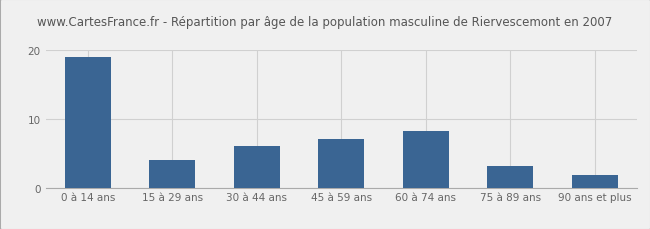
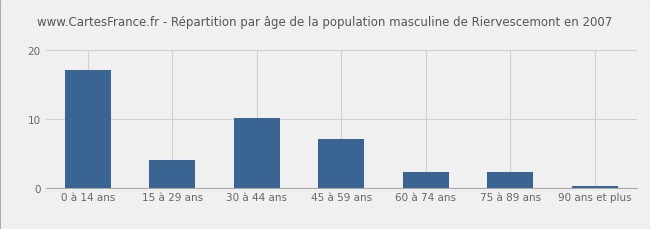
0 à 14 ans: 19.0 -> 17.0
30 à 44 ans: 6.0 -> 10.1
60 à 74 ans: 8.2 -> 2.2
75 à 89 ans: 3.2 -> 2.2
90 ans et plus: 1.8 -> 0.2
